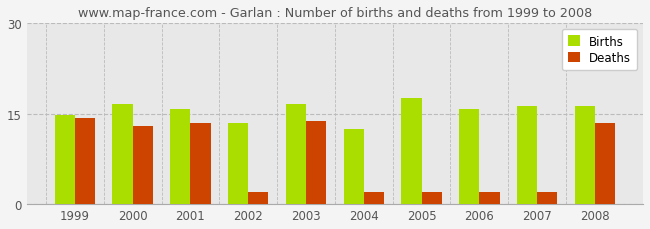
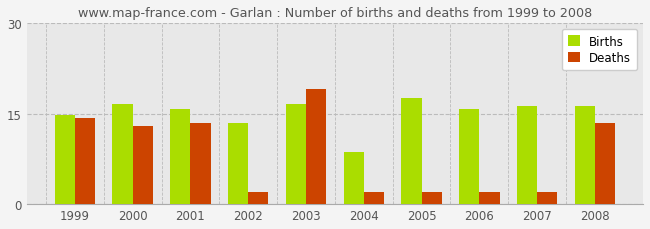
Deaths/2003: 13.8 -> 19.0
Births/2004: 12.5 -> 8.6
